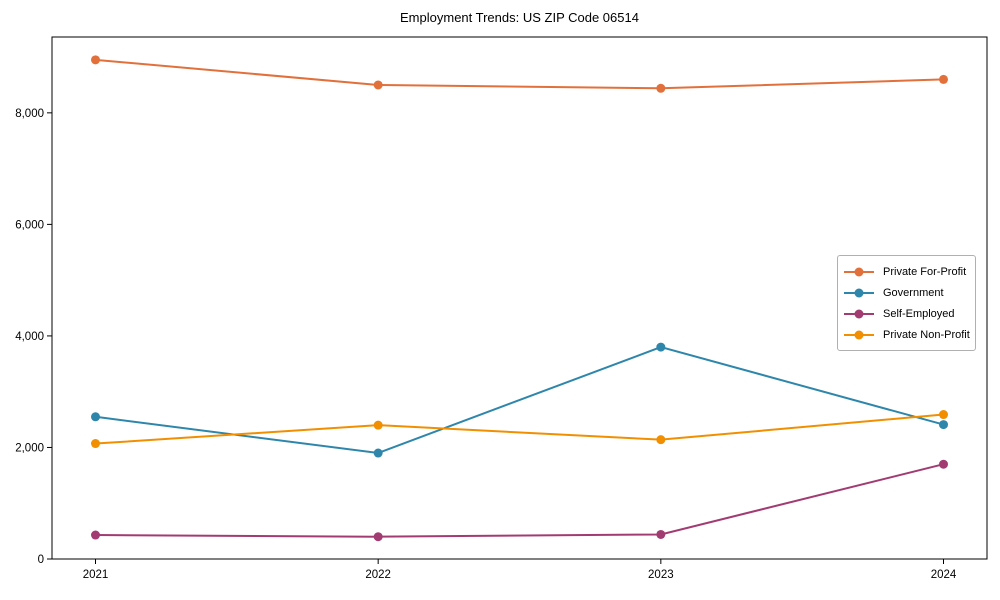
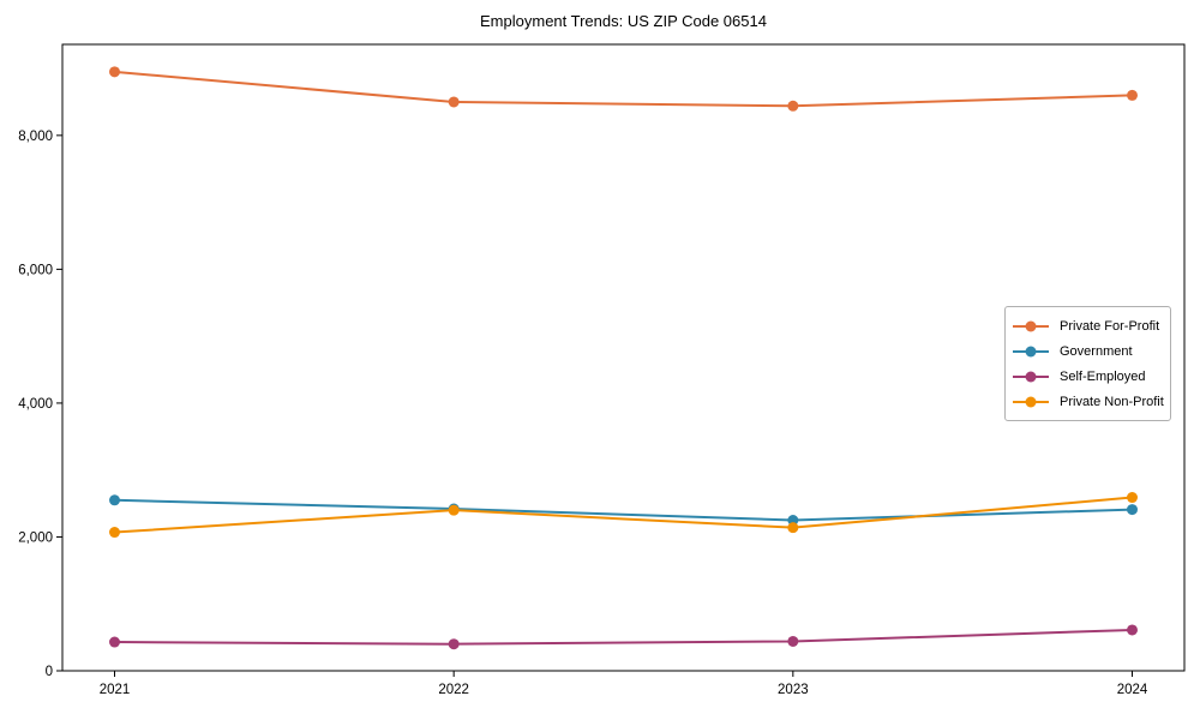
Government/2022: 1900 -> 2400
Government/2023: 3800 -> 2200
Self-Employed/2024: 1700 -> 600
